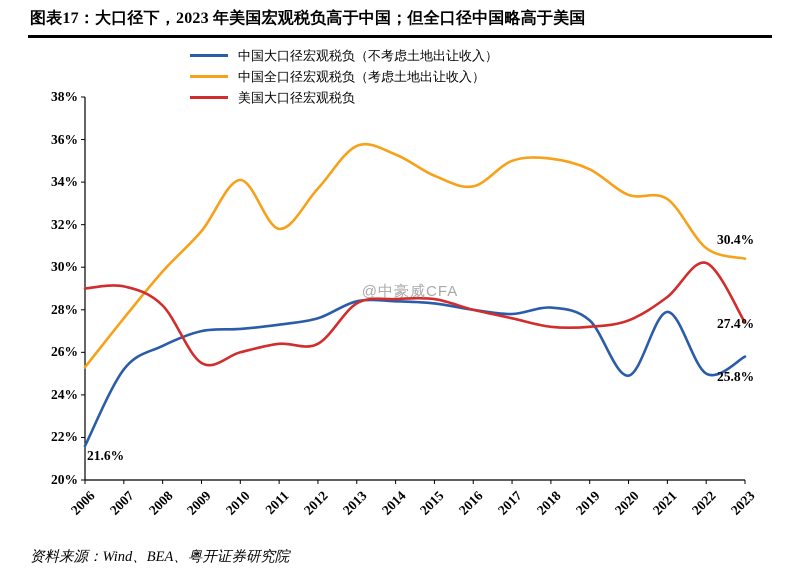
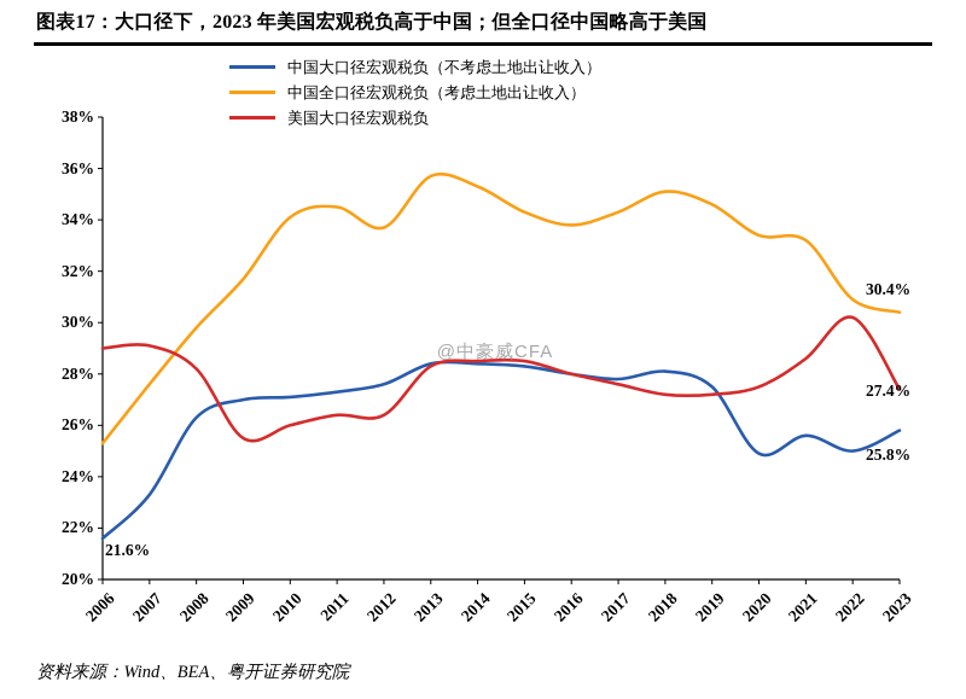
中国大口径宏观税负（不考虑土地出让收入）/2007: 25.2% -> 23.3%
中国全口径宏观税负（考虑土地出让收入）/2011: 31.8% -> 34.5%
中国全口径宏观税负（考虑土地出让收入）/2017: 35.0% -> 34.3%
中国大口径宏观税负（不考虑土地出让收入）/2021: 27.9% -> 25.6%
